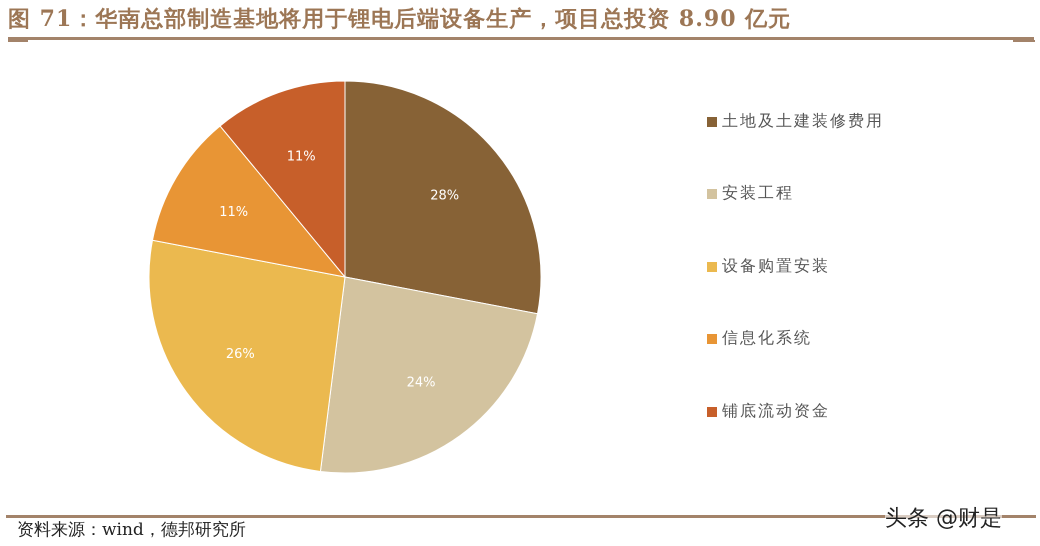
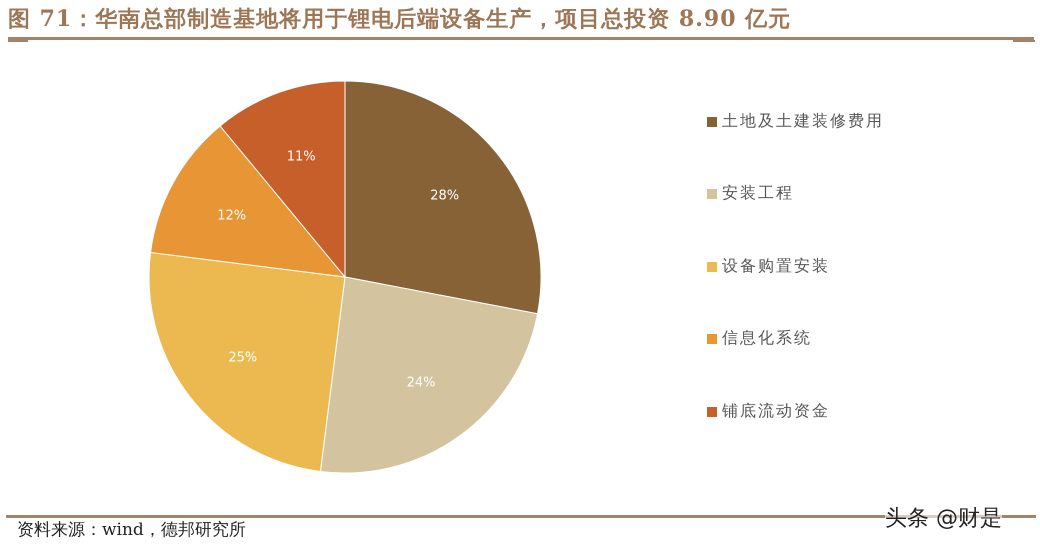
设备购置安装: 26% -> 25%
信息化系统: 11% -> 12%
